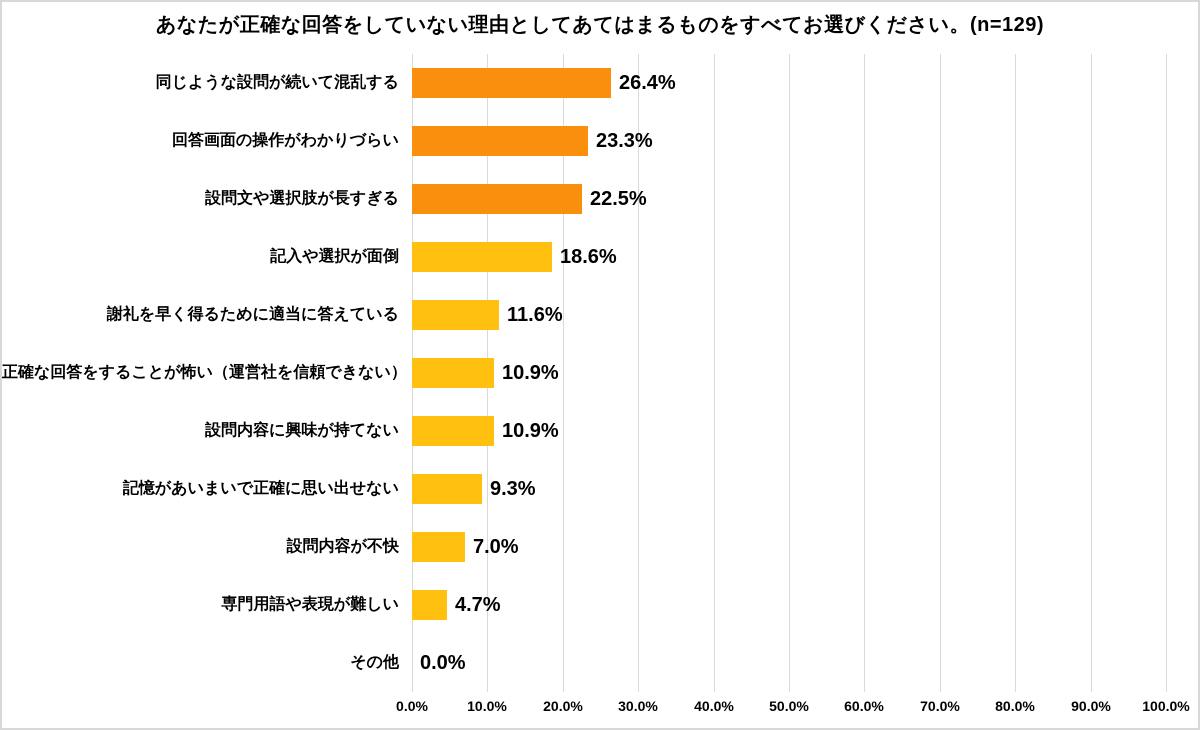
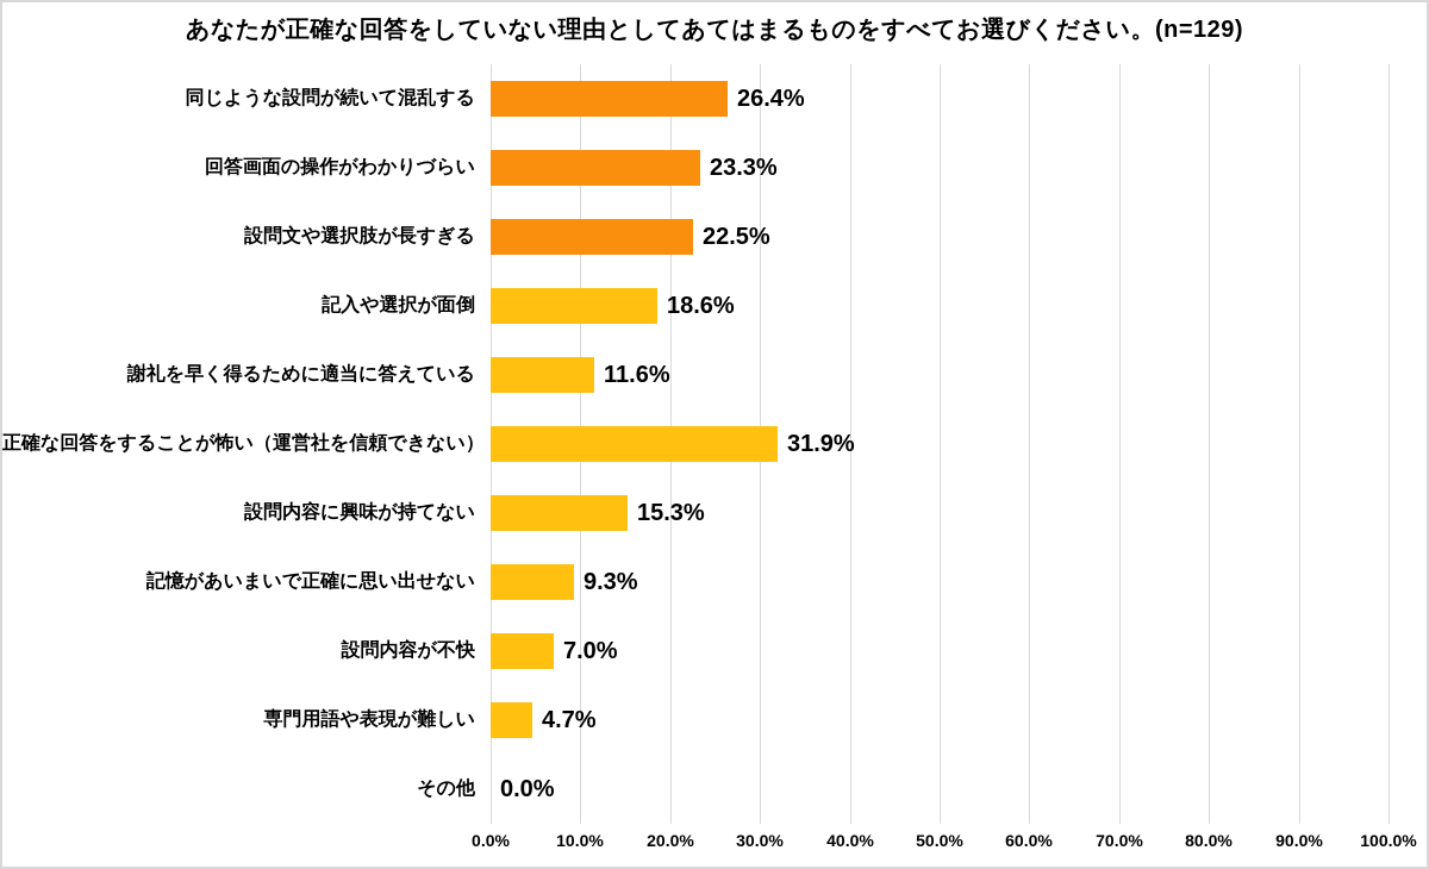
正確な回答をすることが怖い（運営社を信頼できない）: 10.9% -> 31.9%
設問内容に興味が持てない: 10.9% -> 15.3%
